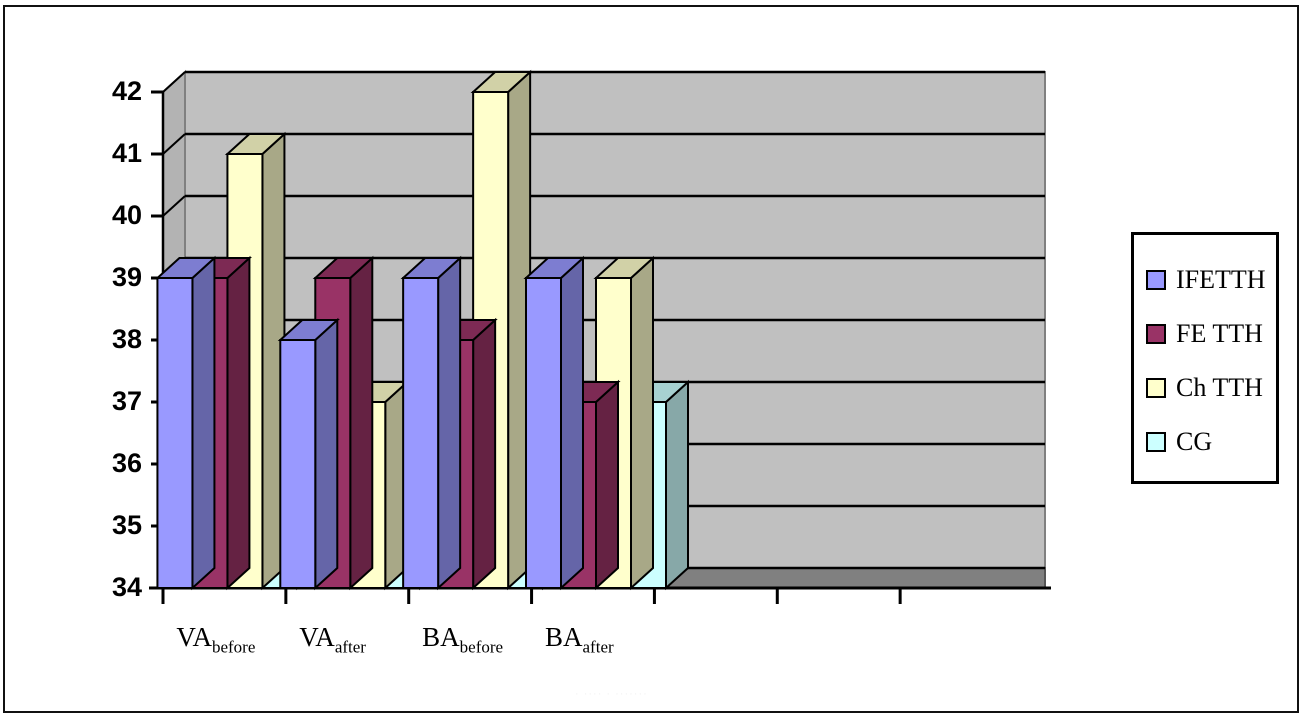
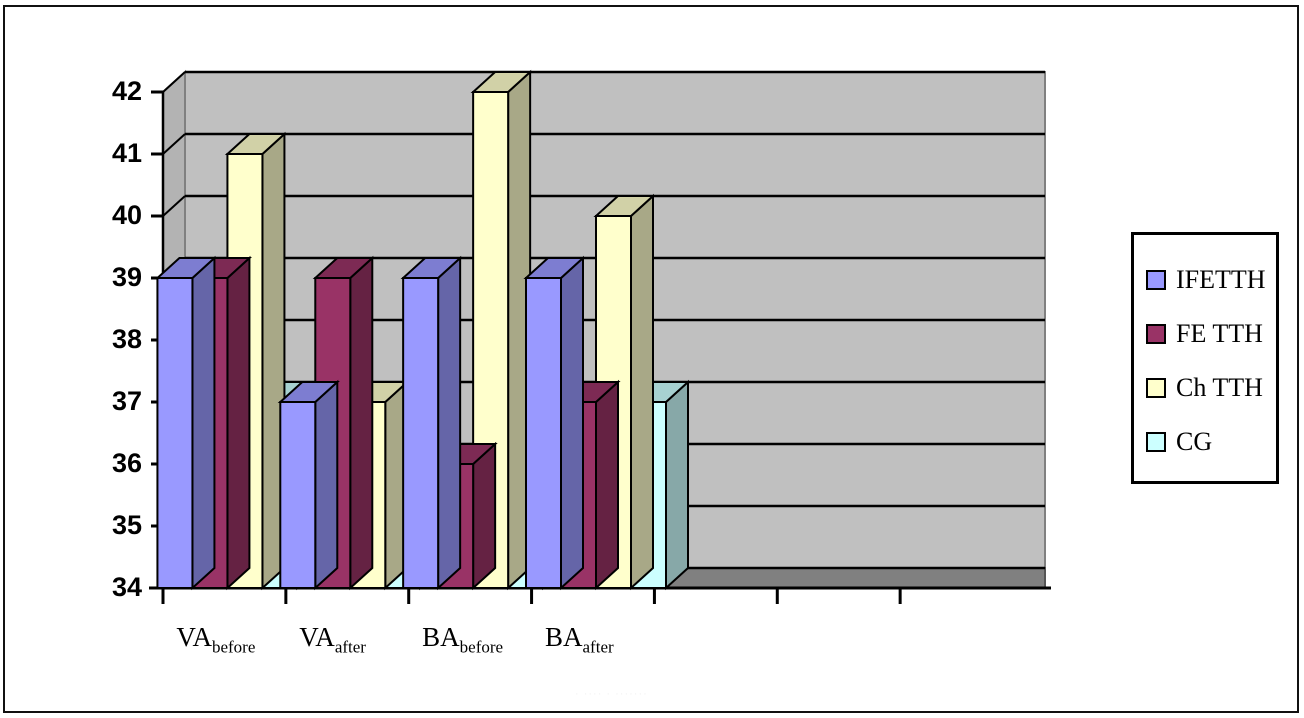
IFETTH/VAafter: 38 -> 37
FE TTH/BAbefore: 38 -> 36
Ch TTH/BAafter: 39 -> 40
